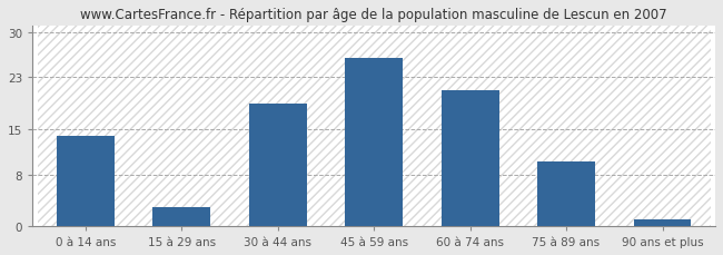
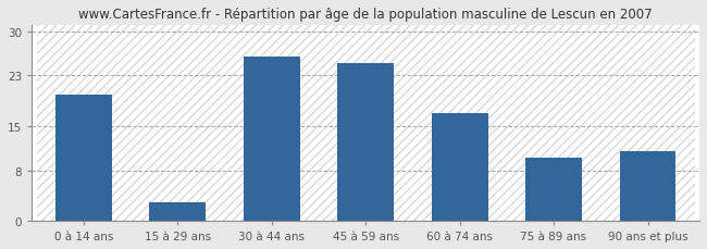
0 à 14 ans: 14 -> 20
30 à 44 ans: 19 -> 26
45 à 59 ans: 26 -> 25
60 à 74 ans: 21 -> 17
90 ans et plus: 1 -> 11
